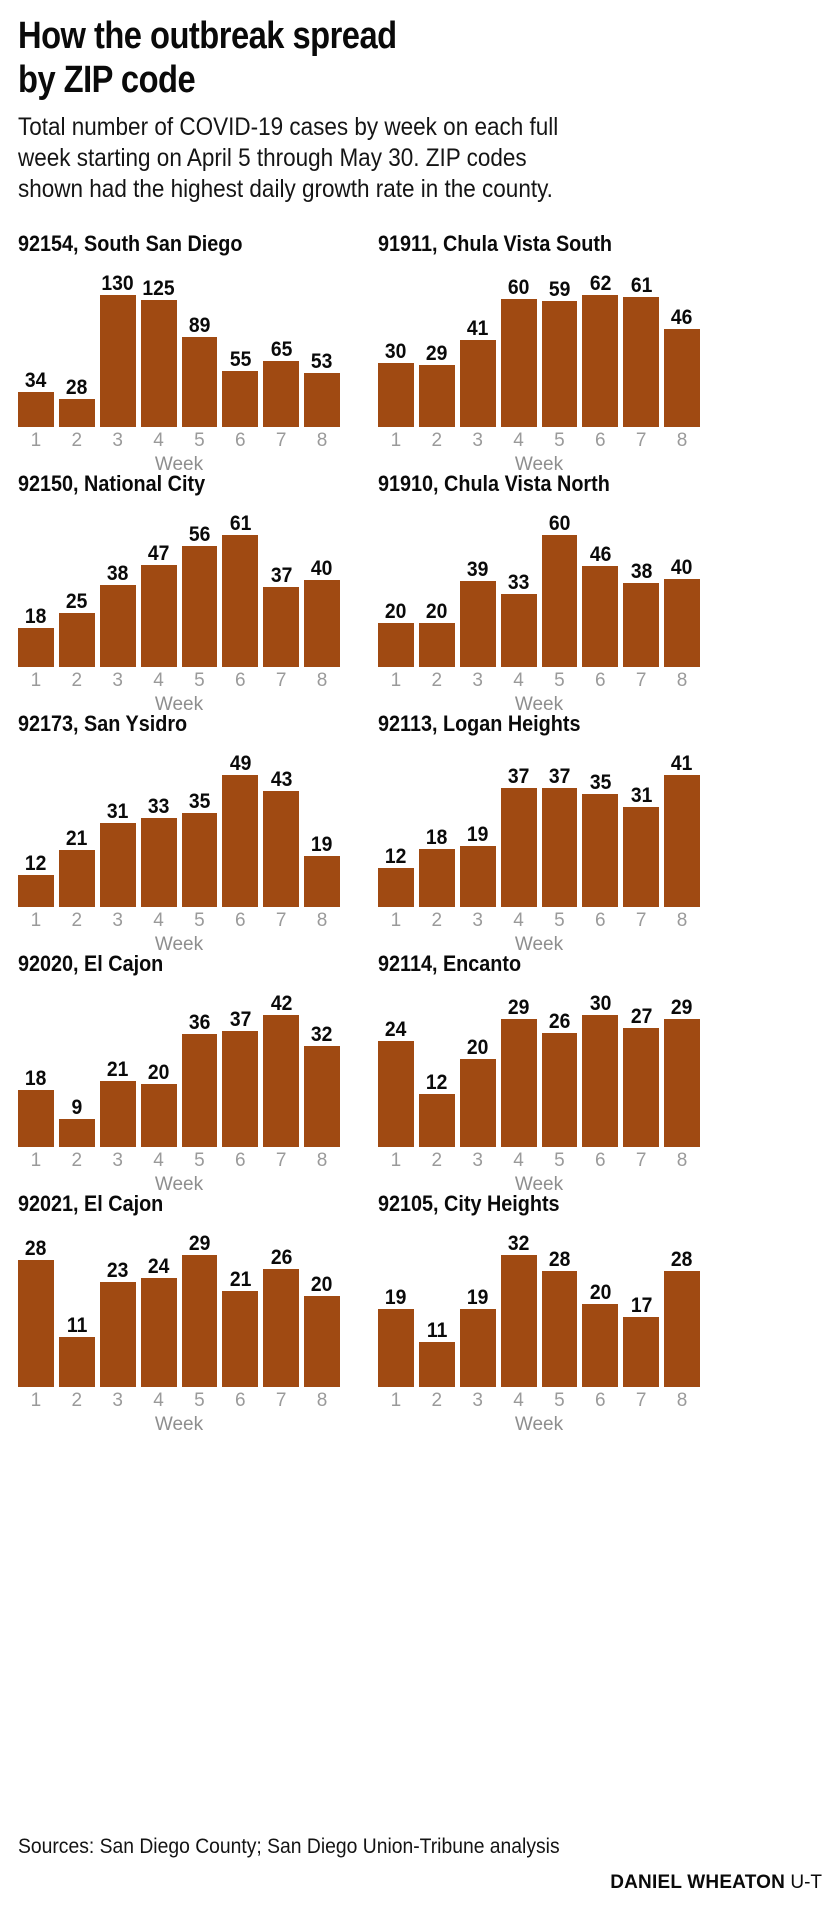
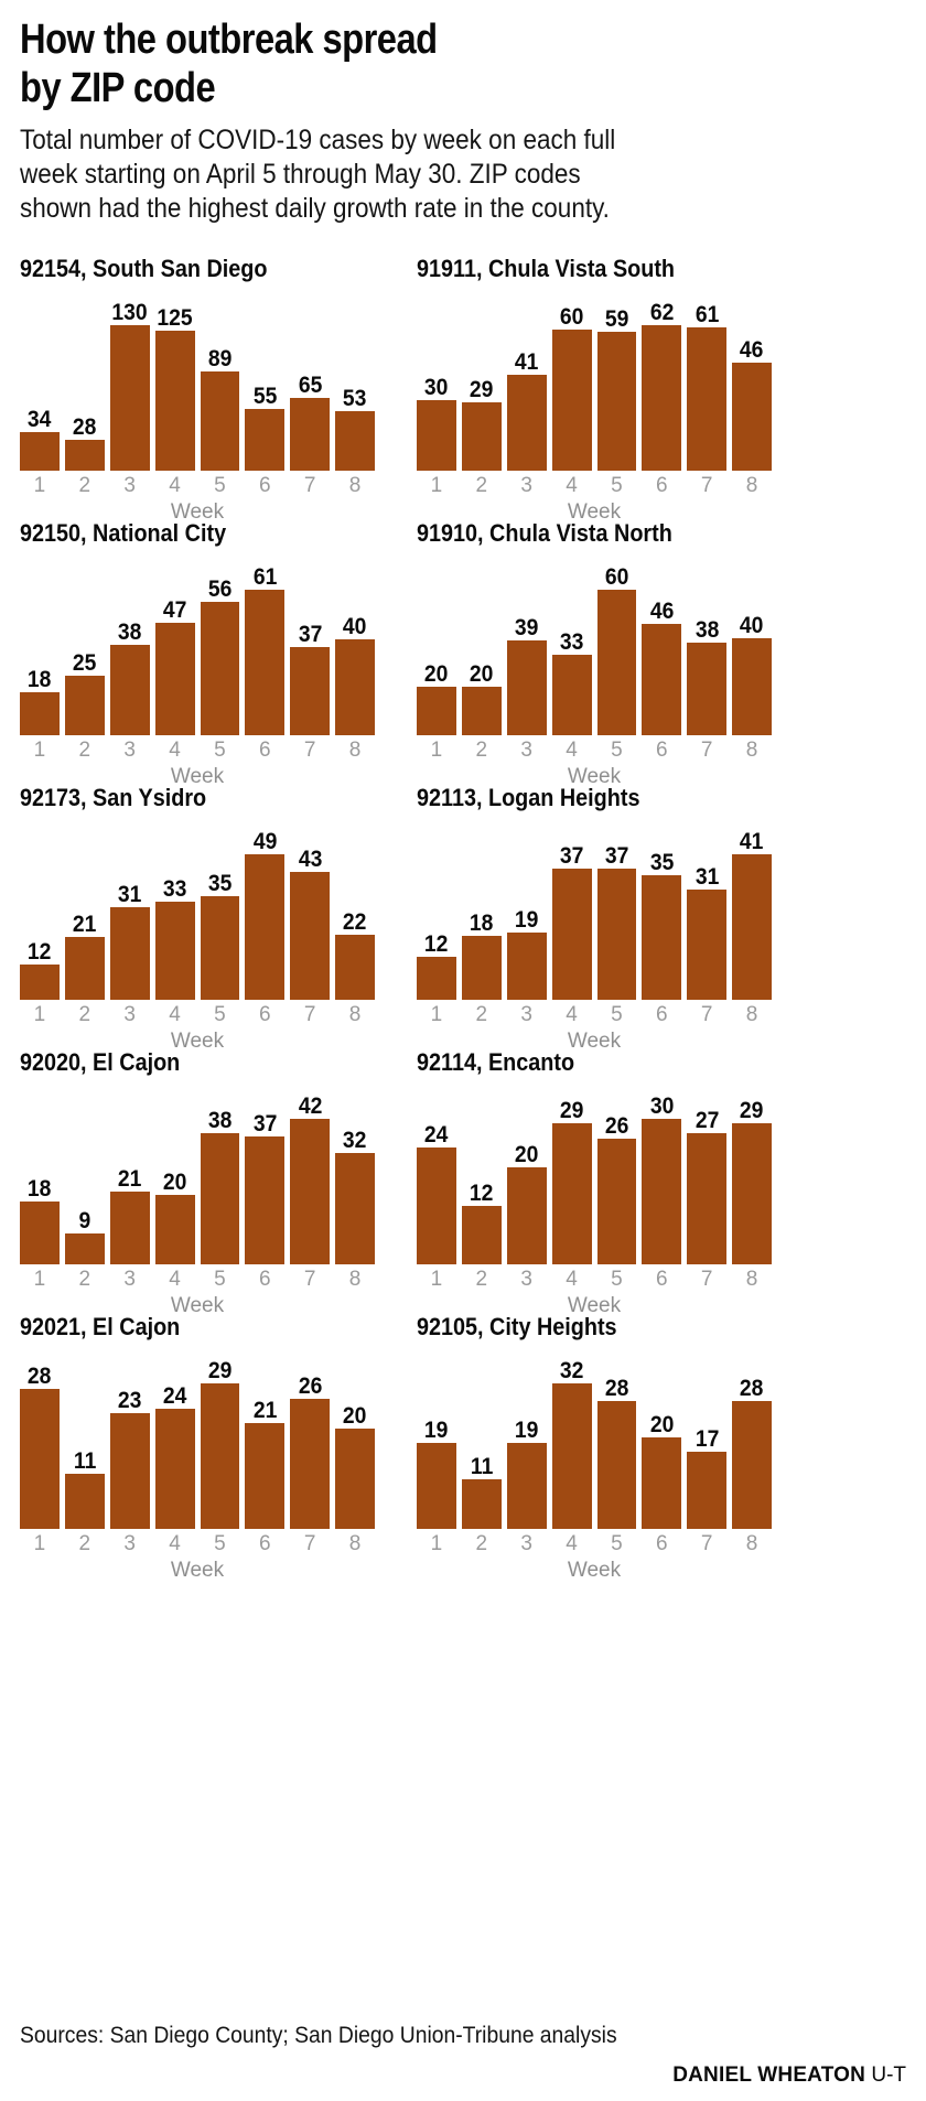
92173, San Ysidro/8: 19 -> 22
92020, El Cajon/5: 36 -> 38
